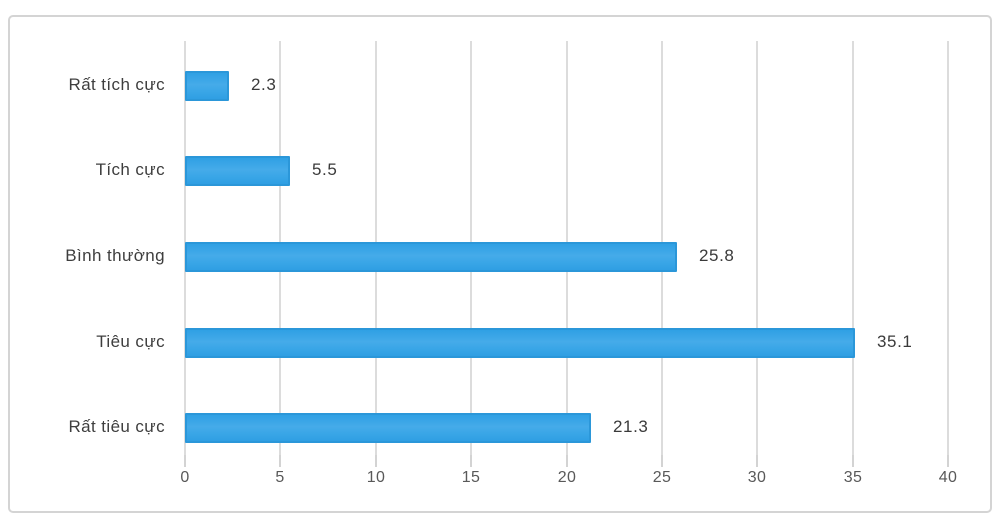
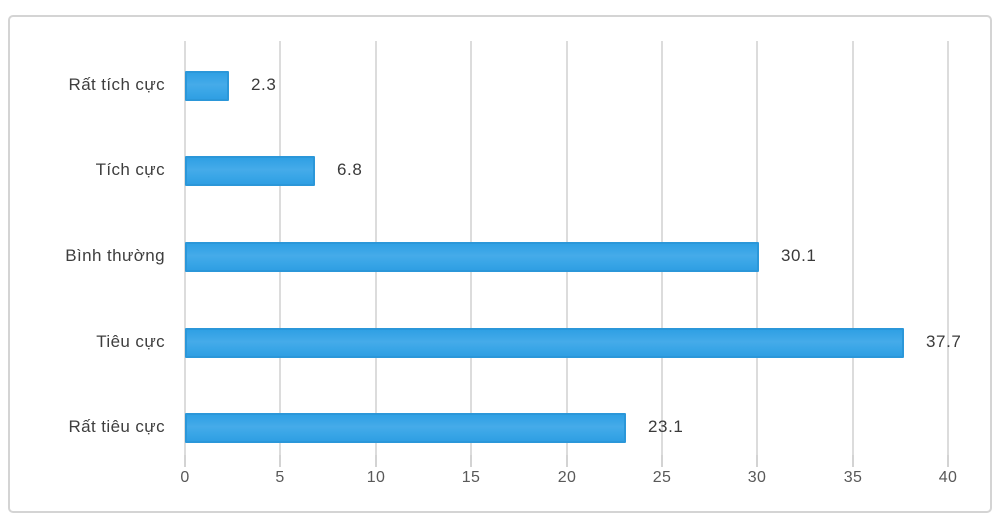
Tích cực: 5.5 -> 6.8
Bình thường: 25.8 -> 30.1
Tiêu cực: 35.1 -> 37.7
Rất tiêu cực: 21.3 -> 23.1
